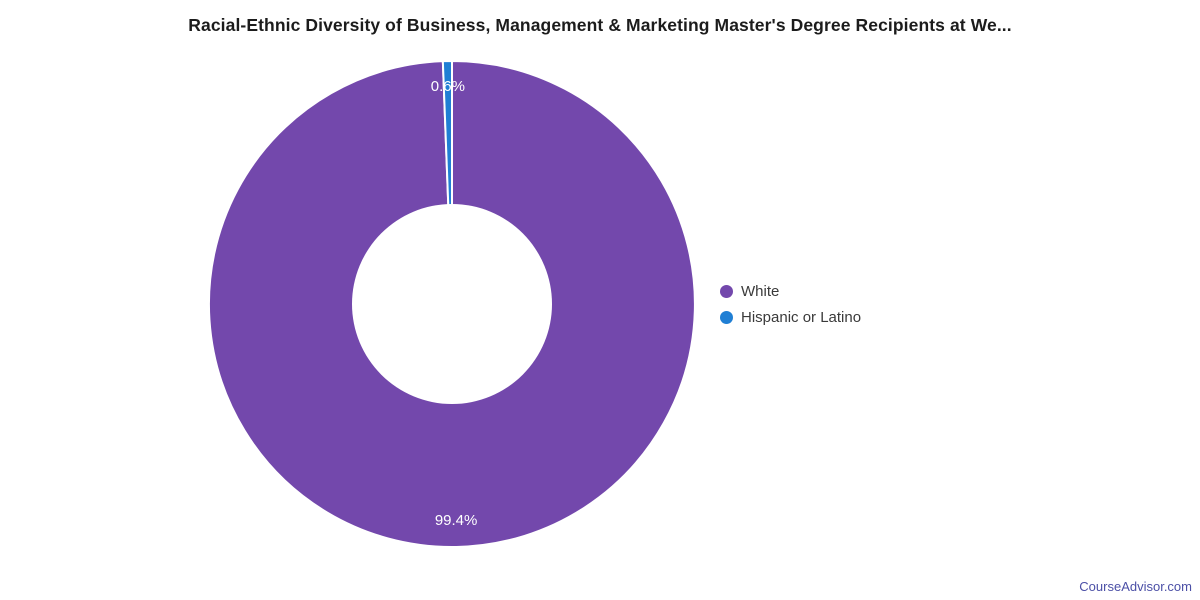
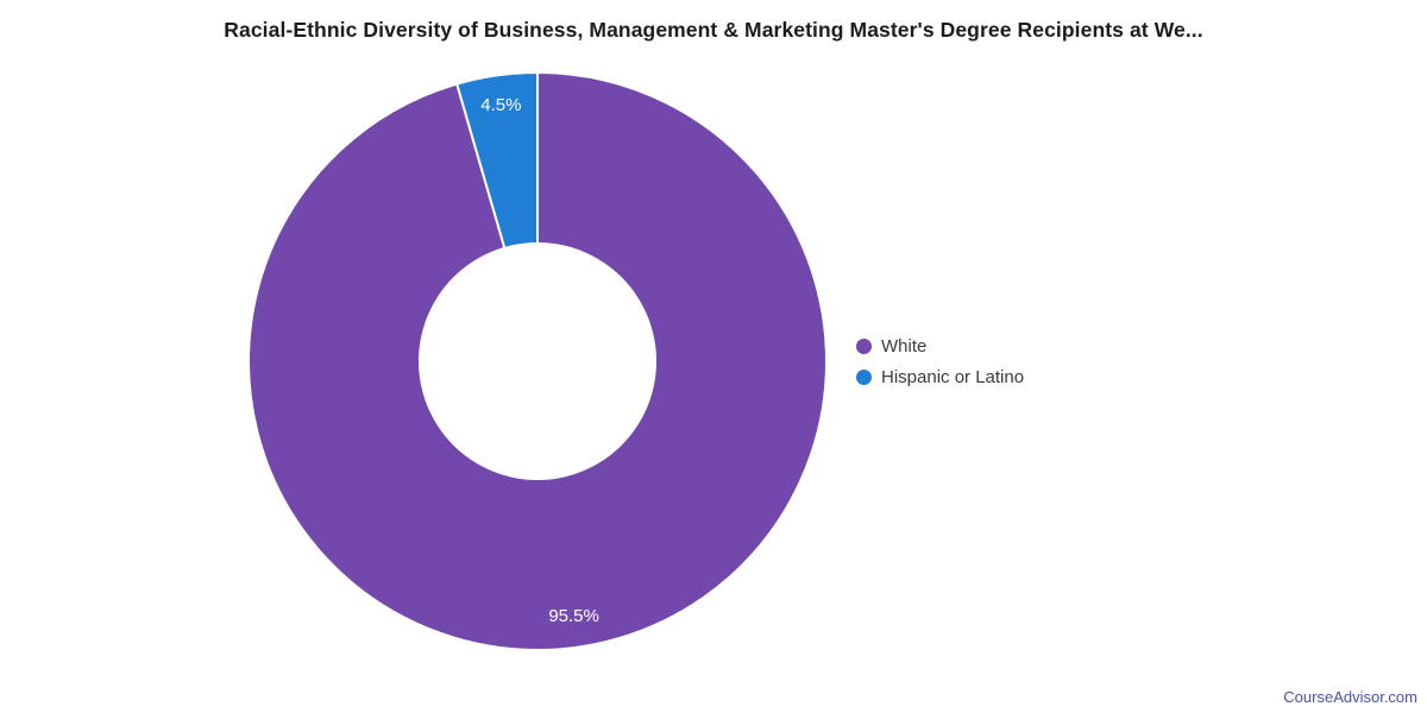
White: 99.4% -> 95.5%
Hispanic or Latino: 0.6% -> 4.5%
